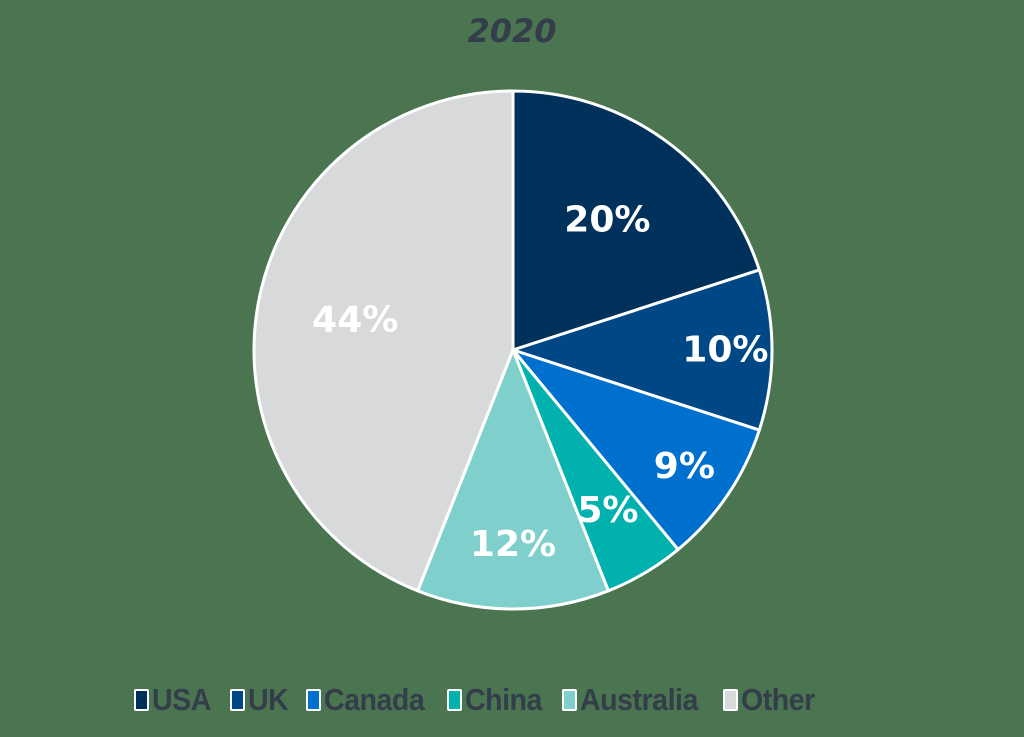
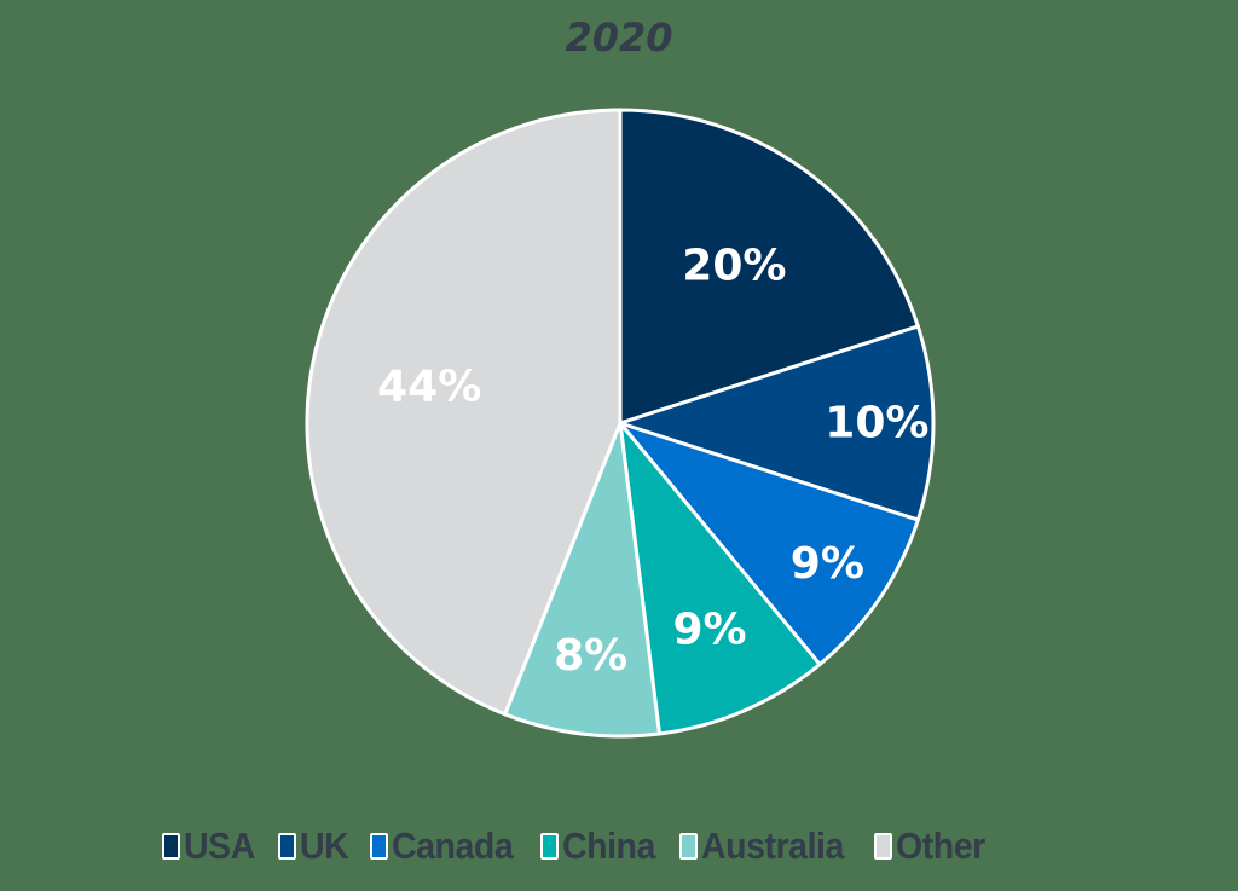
China: 5% -> 9%
Australia: 12% -> 8%
